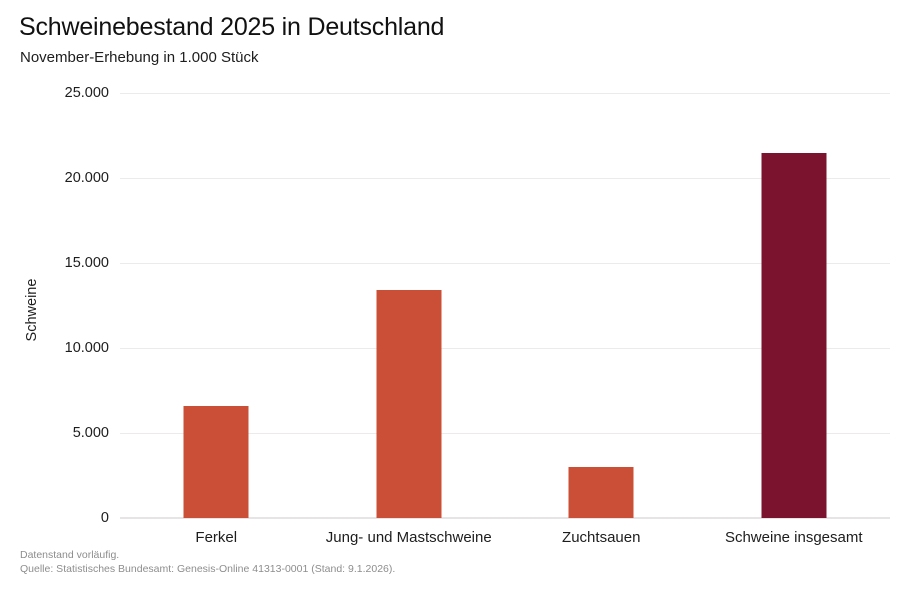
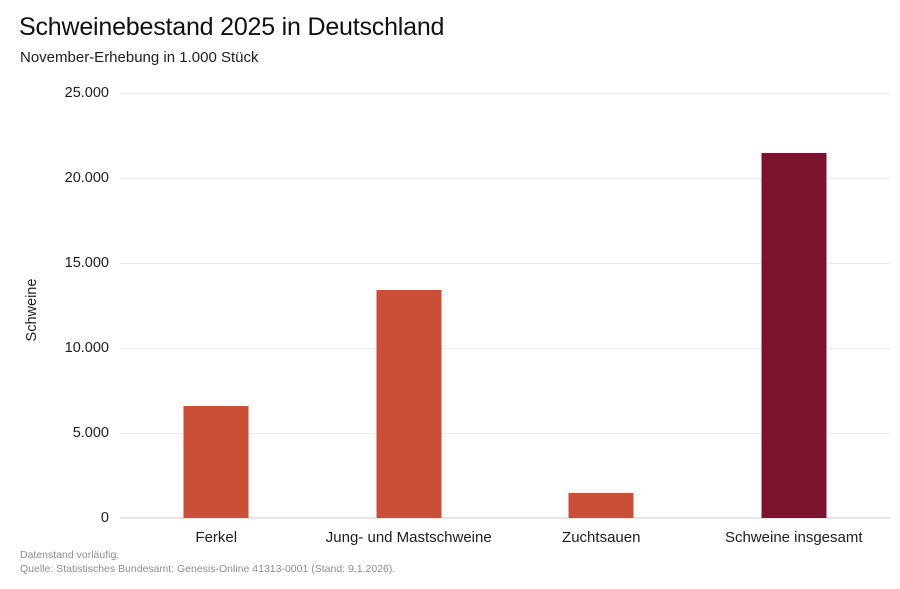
Zuchtsauen: 3000 -> 1400
